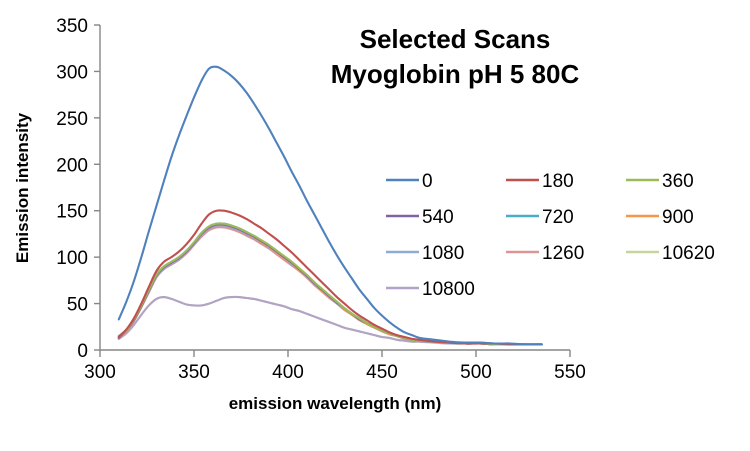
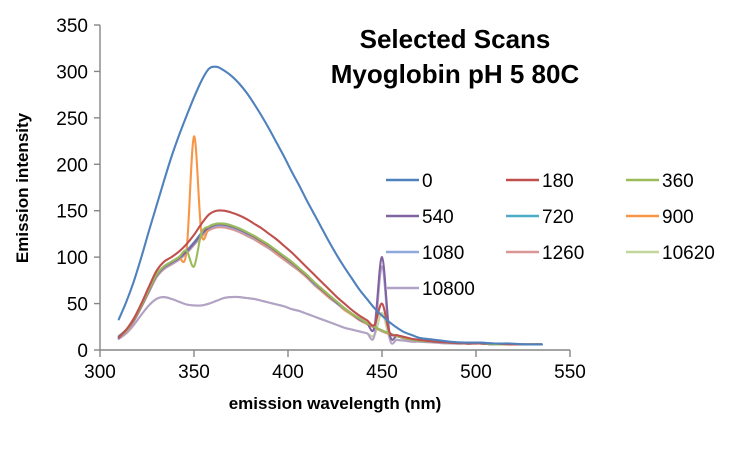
360/350: 120 -> 90
900/350: 120 -> 230
180/450: 20 -> 50
540/450: 20 -> 100
10620/450: 10 -> 40
10800/450: 10 -> 90
